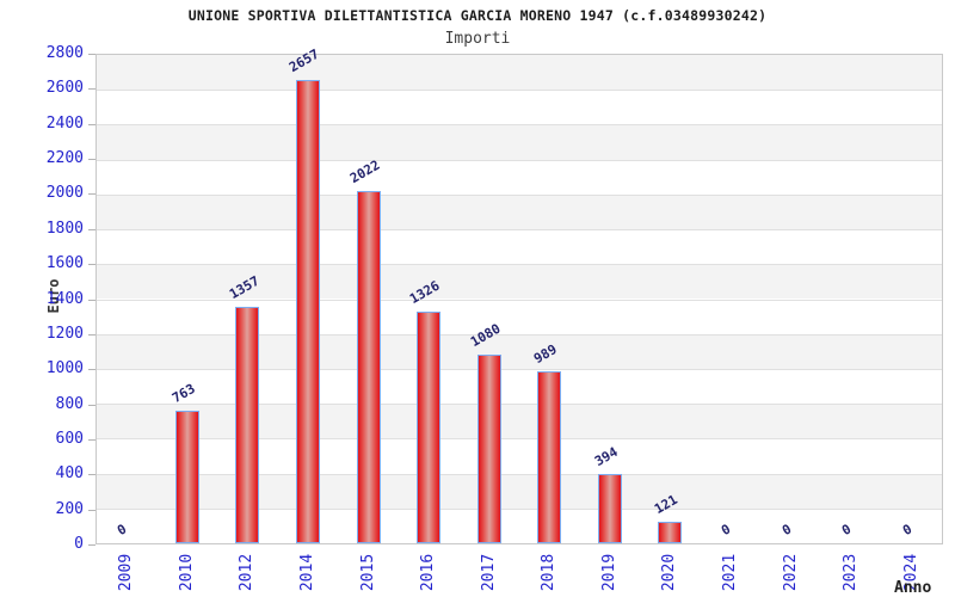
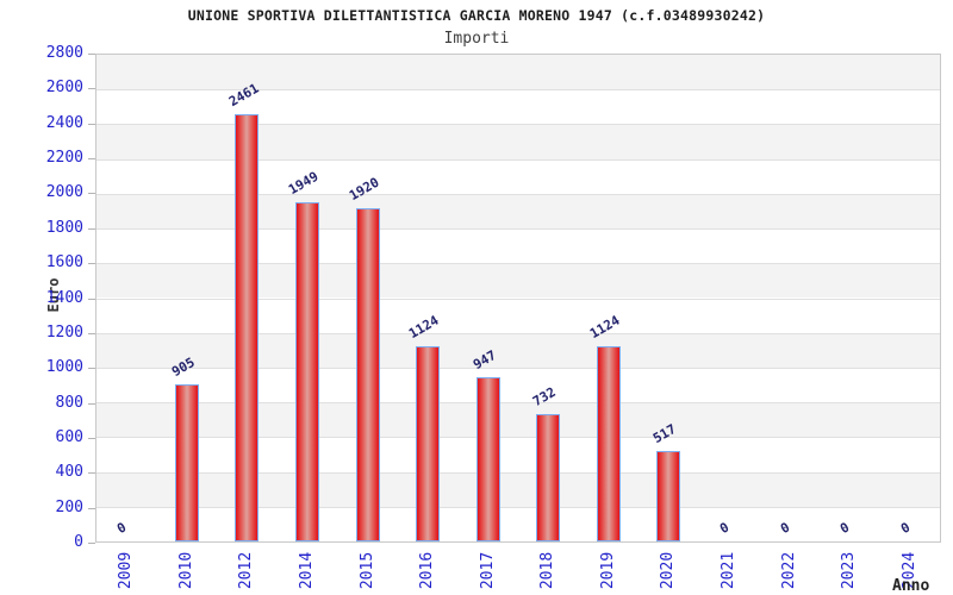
2010: 763 -> 905
2012: 1357 -> 2461
2014: 2657 -> 1949
2015: 2022 -> 1920
2016: 1326 -> 1124
2017: 1080 -> 947
2018: 989 -> 732
2019: 394 -> 1124
2020: 121 -> 517
